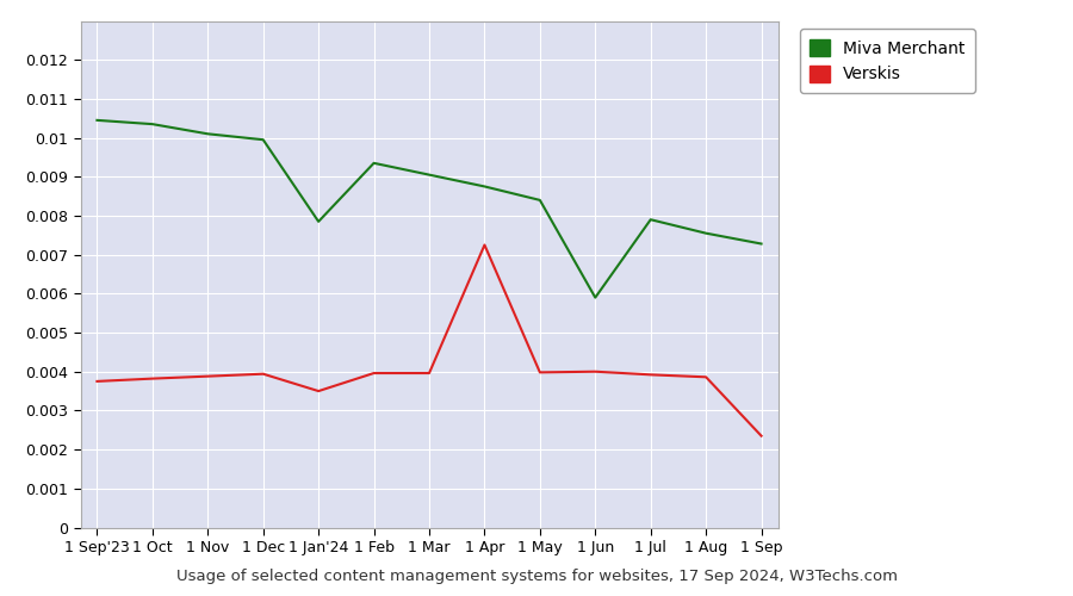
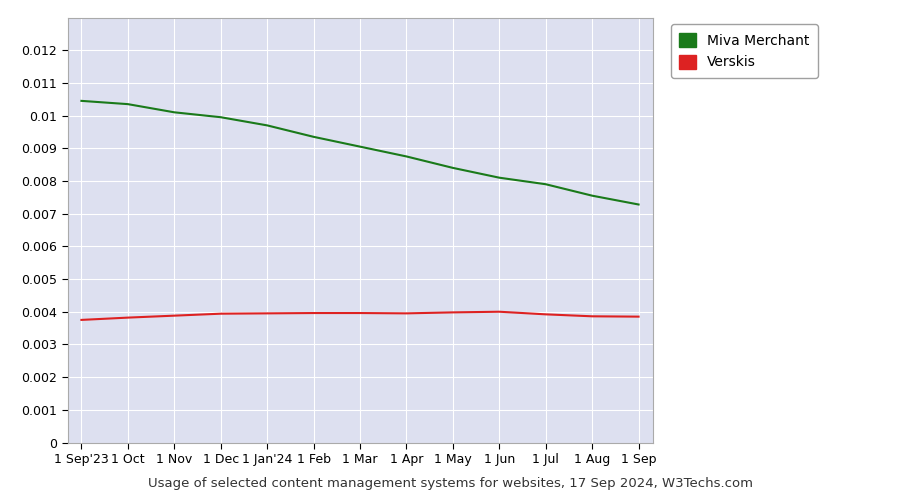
Miva Merchant/1 Jan'24: 0.00785 -> 0.00970
Verskis/1 Jan'24: 0.00350 -> 0.00395
Verskis/1 Apr: 0.00725 -> 0.00395
Miva Merchant/1 Jun: 0.00590 -> 0.00810
Verskis/1 Sep: 0.00235 -> 0.00385
